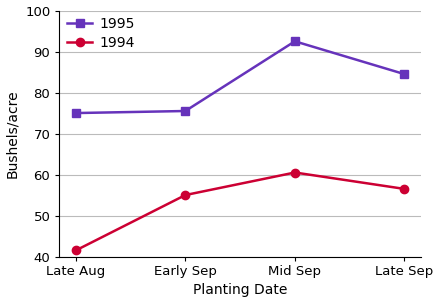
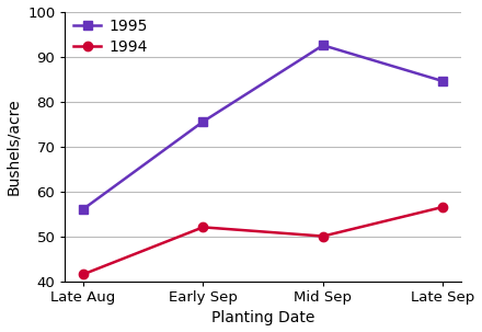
1995/Late Aug: 75.0 -> 56.0
1994/Early Sep: 55.0 -> 52.0
1994/Mid Sep: 60.5 -> 50.0
